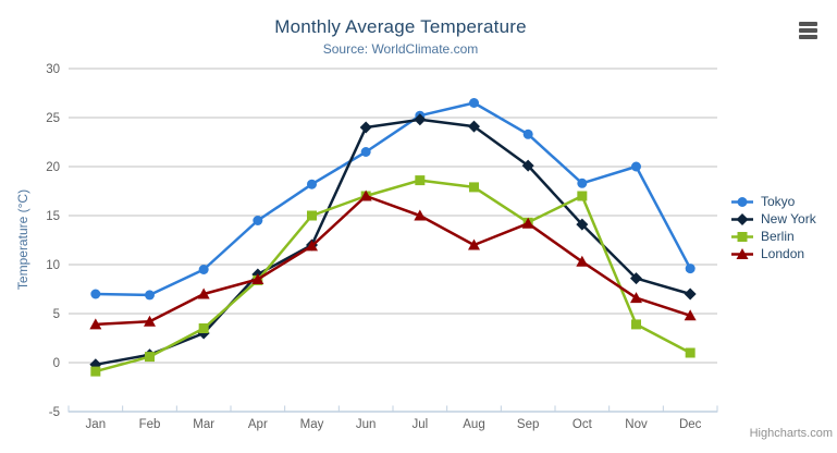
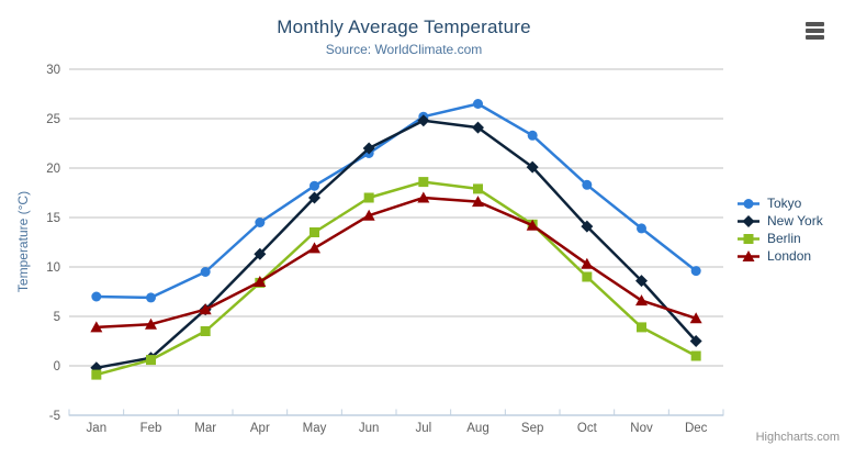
New York/Mar: 3 -> 6
London/Mar: 7 -> 6
New York/Apr: 9 -> 11
New York/May: 12 -> 17
Berlin/May: 15 -> 14
New York/Jun: 24 -> 22
London/Jun: 17 -> 15
London/Jul: 15 -> 17
London/Aug: 12 -> 17
Berlin/Oct: 17 -> 9
Tokyo/Nov: 20 -> 14
New York/Dec: 7 -> 2
